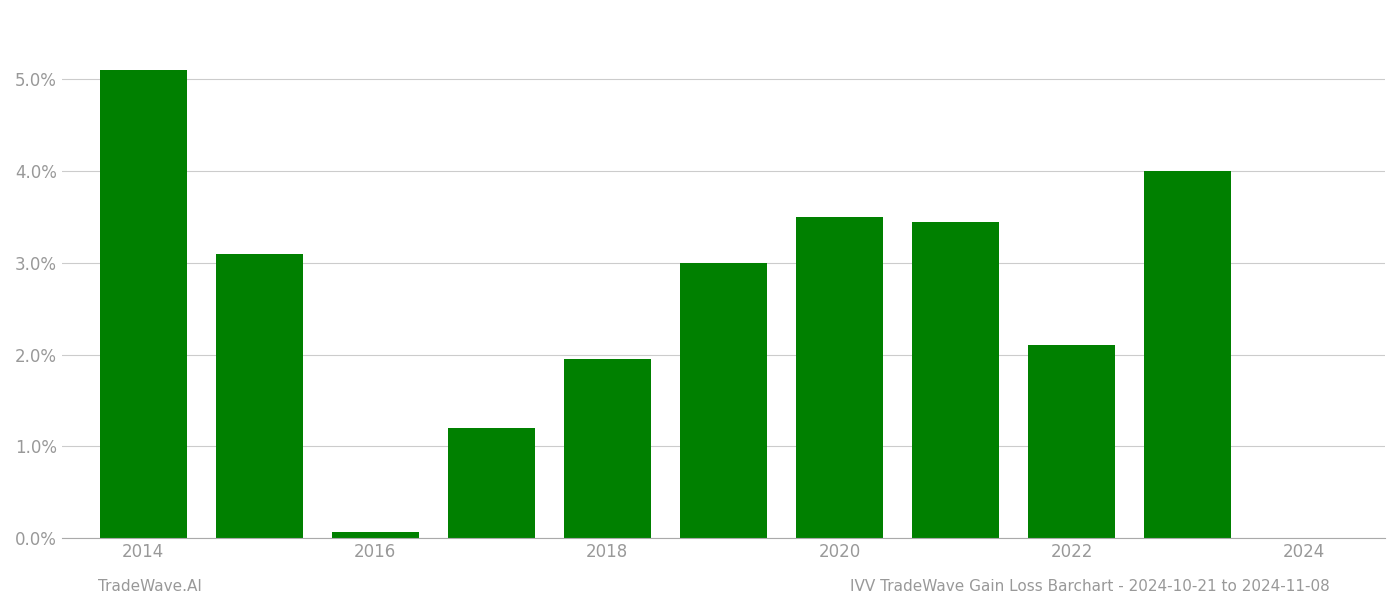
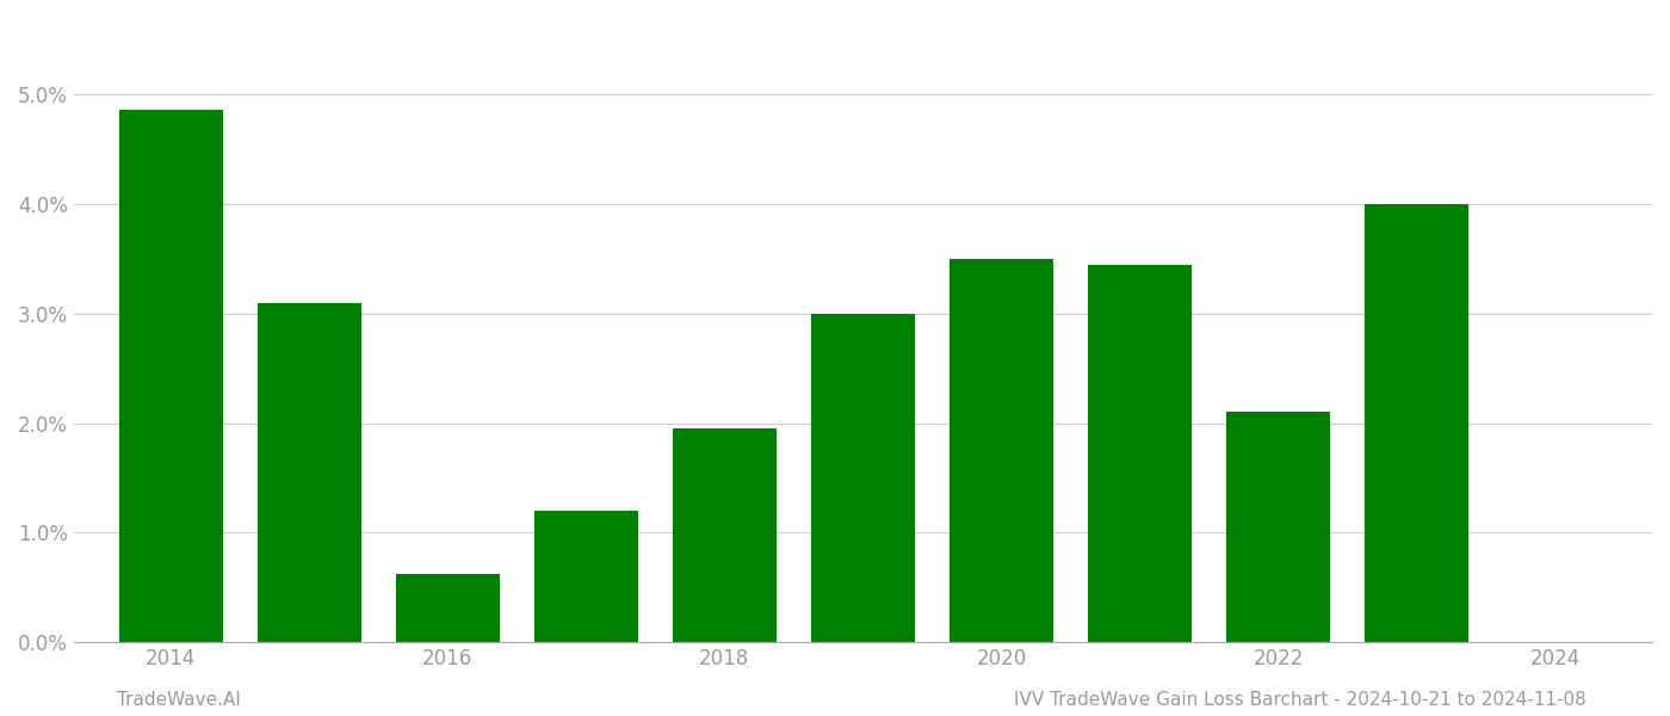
2014: 5.10% -> 4.86%
2016: 0.07% -> 0.62%
